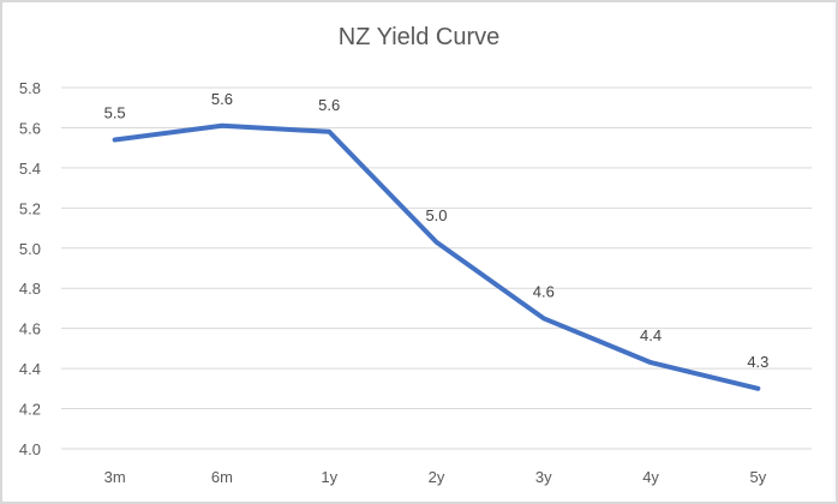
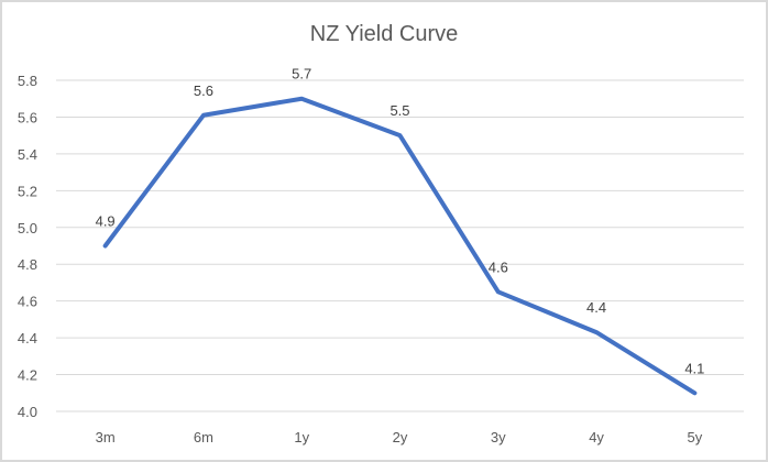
3m: 5.5 -> 4.9
1y: 5.6 -> 5.7
2y: 5.0 -> 5.5
5y: 4.3 -> 4.1
